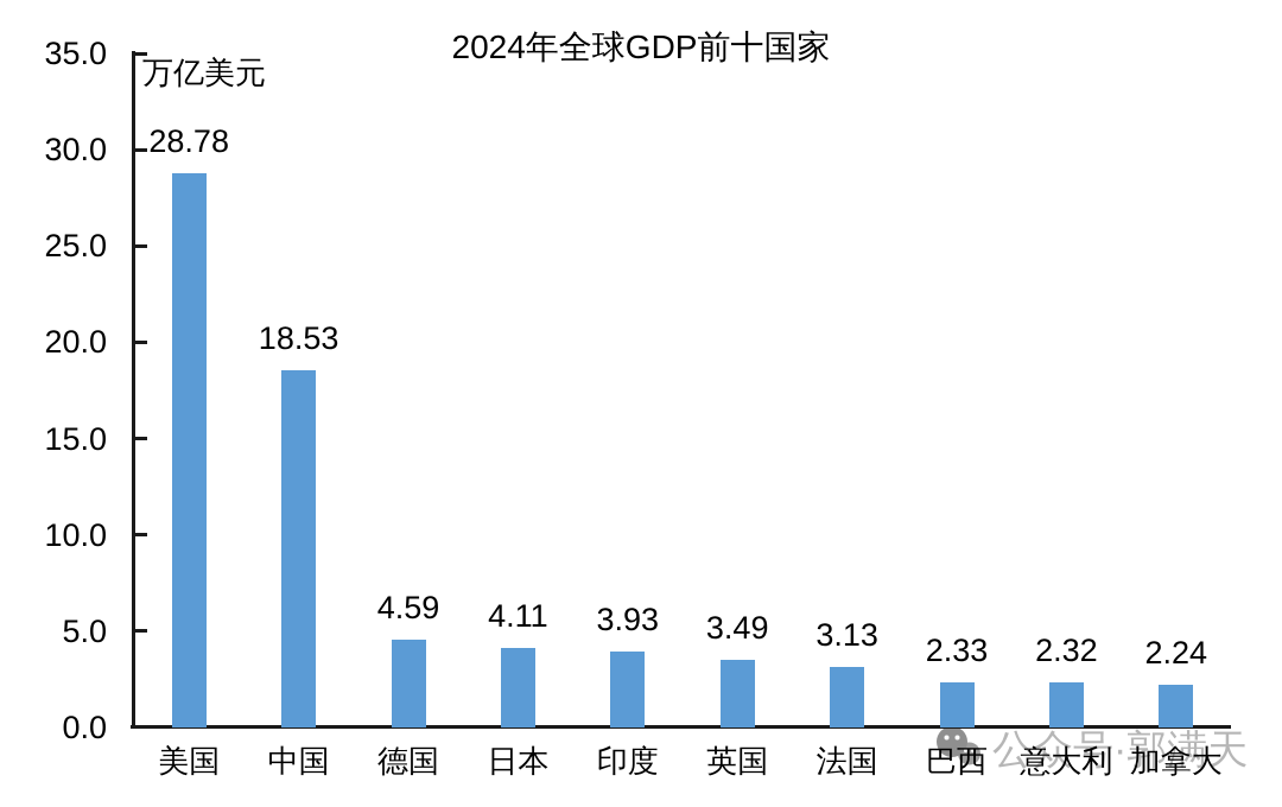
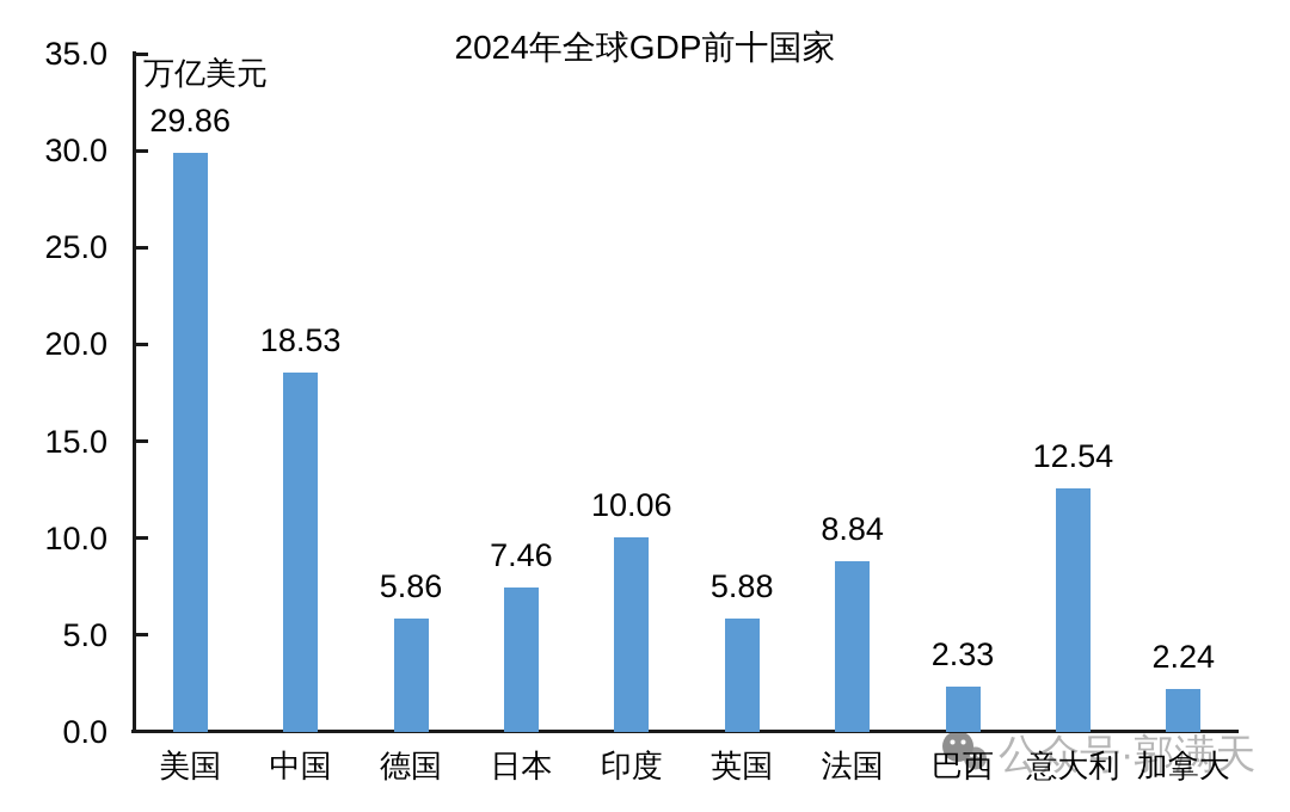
美国: 28.78 -> 29.86
德国: 4.59 -> 5.86
日本: 4.11 -> 7.46
印度: 3.93 -> 10.06
英国: 3.49 -> 5.88
法国: 3.13 -> 8.84
意大利: 2.32 -> 12.54
